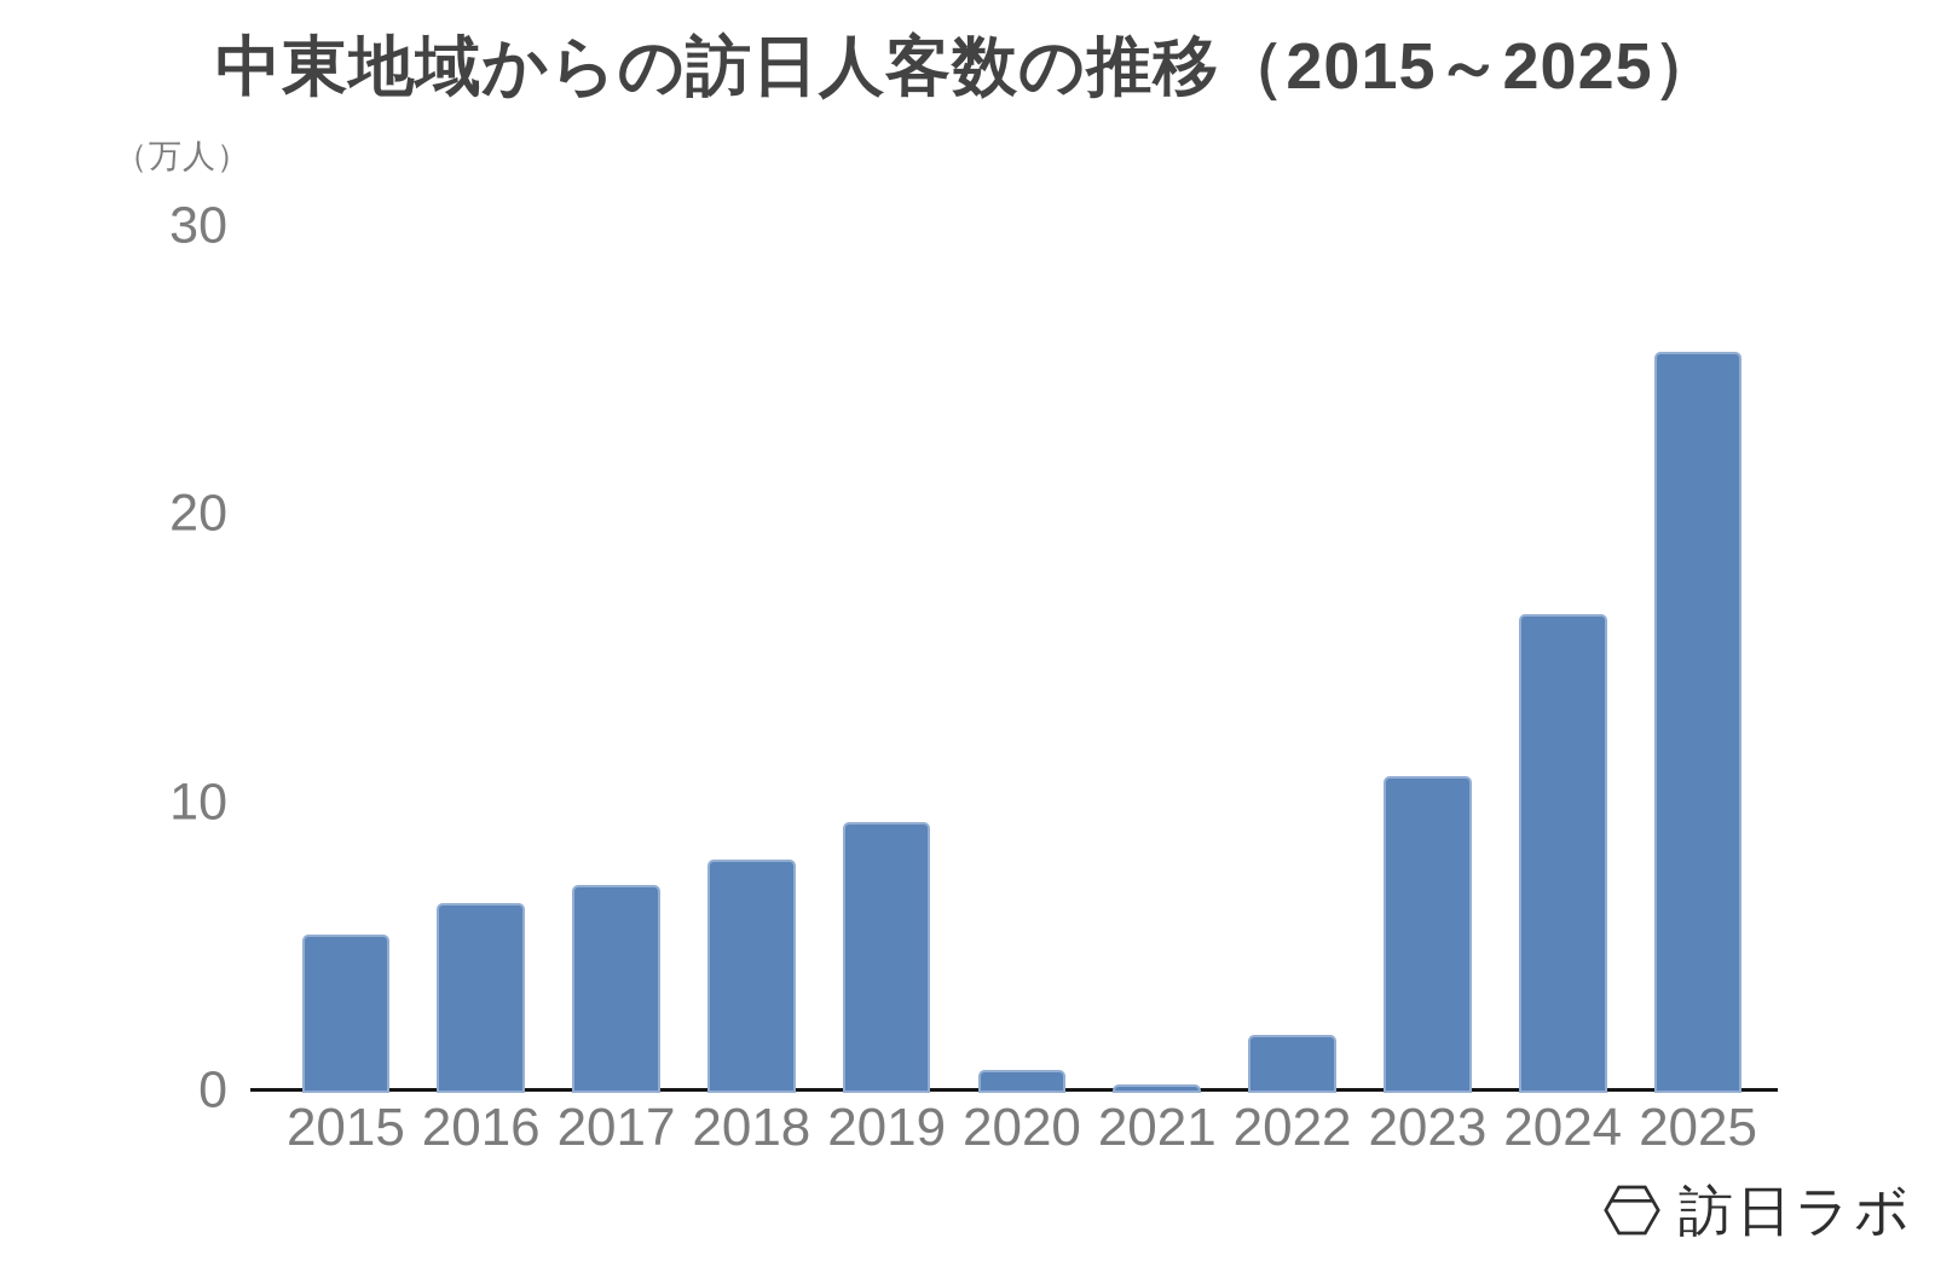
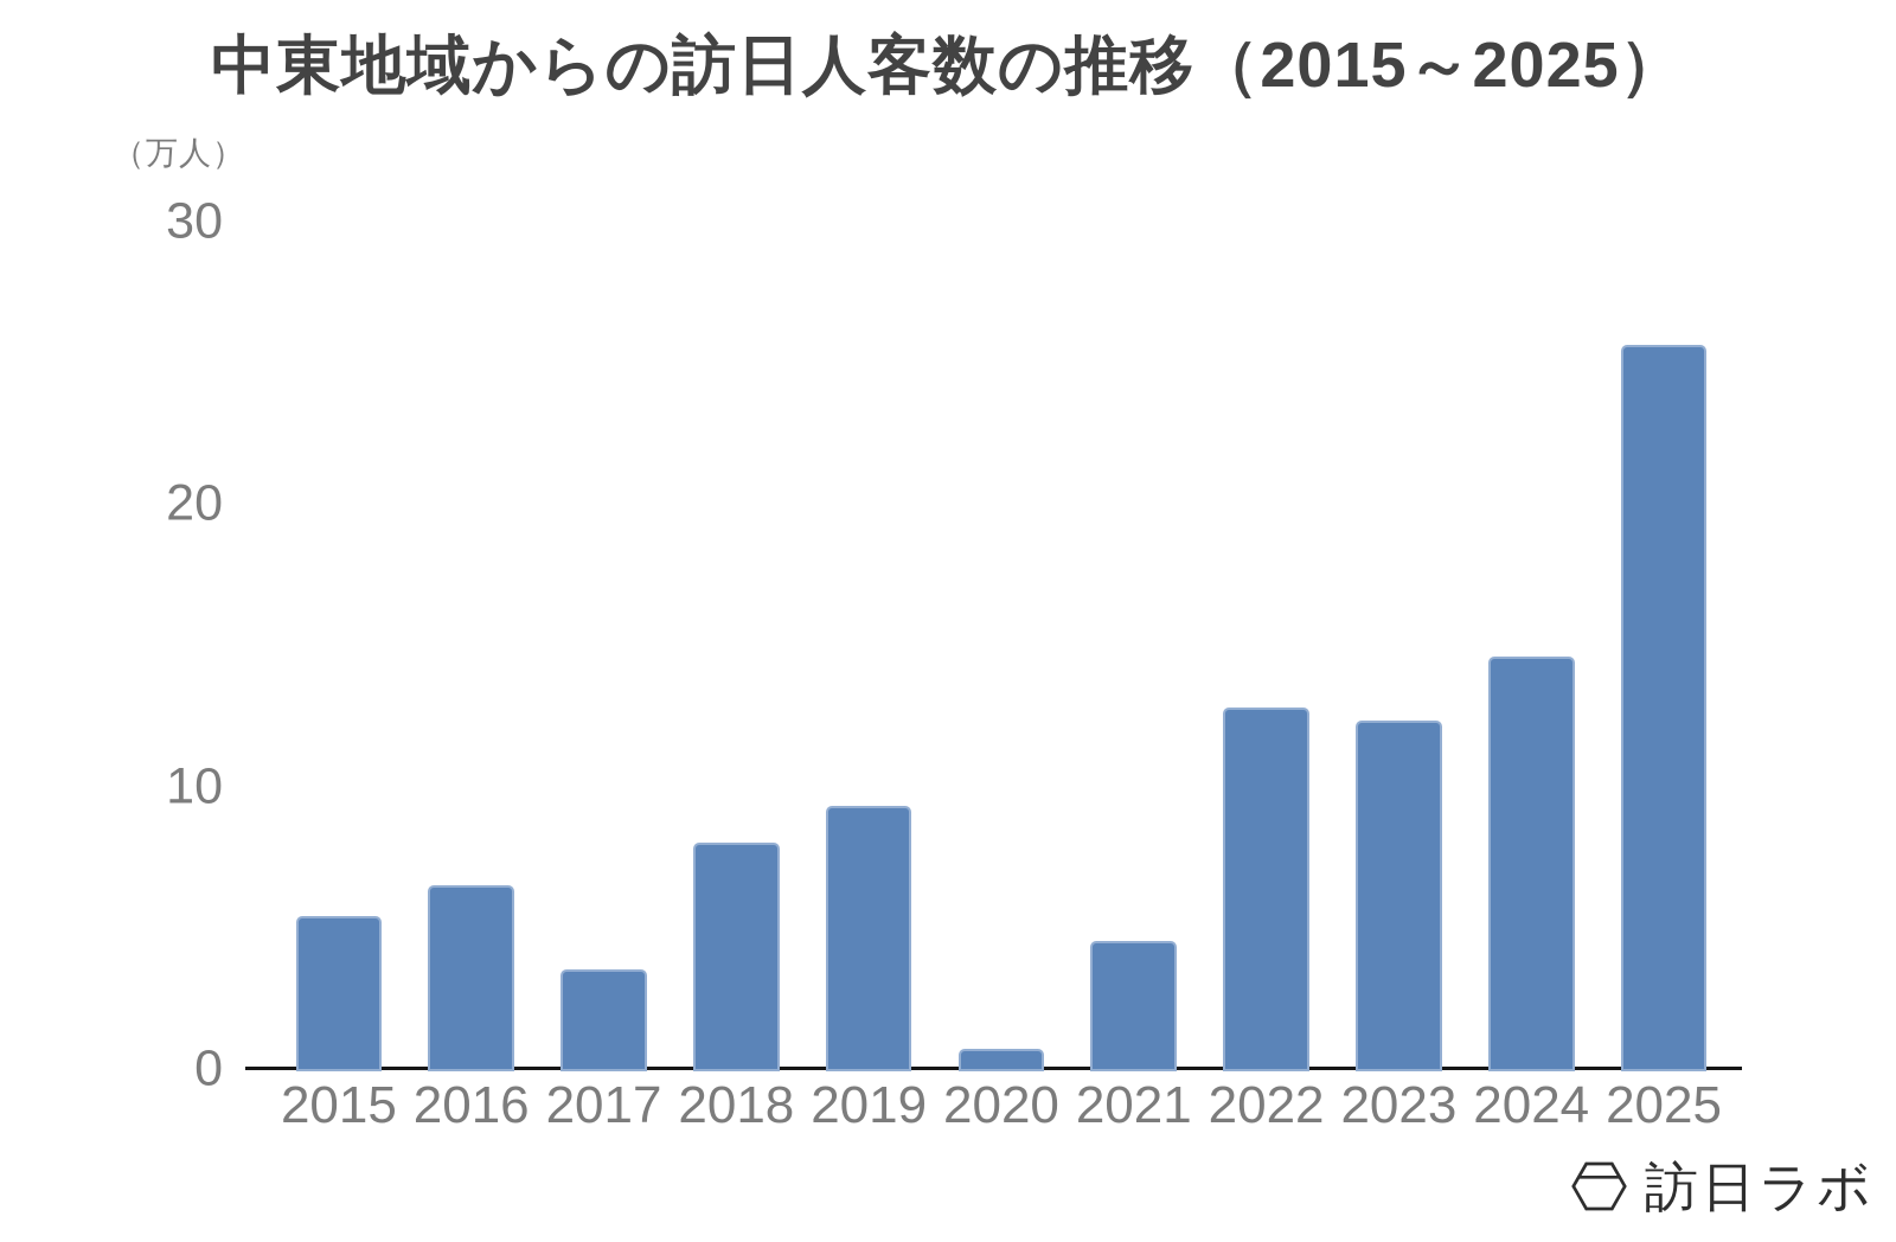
2017: 7.2 -> 3.6
2021: 0.3 -> 4.6
2022: 2.0 -> 12.9
2023: 11.0 -> 12.4
2024: 16.6 -> 14.7
